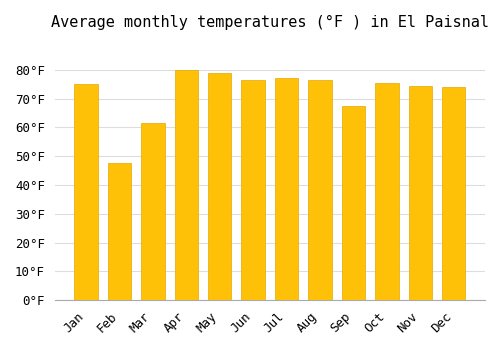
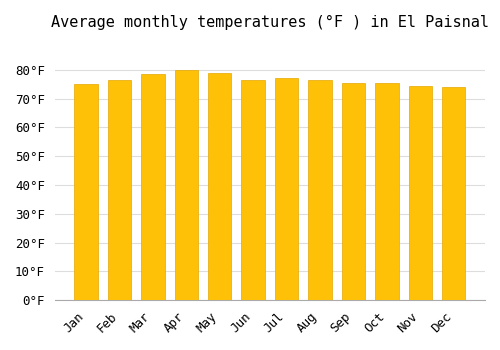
Feb: 47.5°F -> 76.5°F
Mar: 61.5°F -> 78.5°F
Sep: 67.5°F -> 75.5°F
